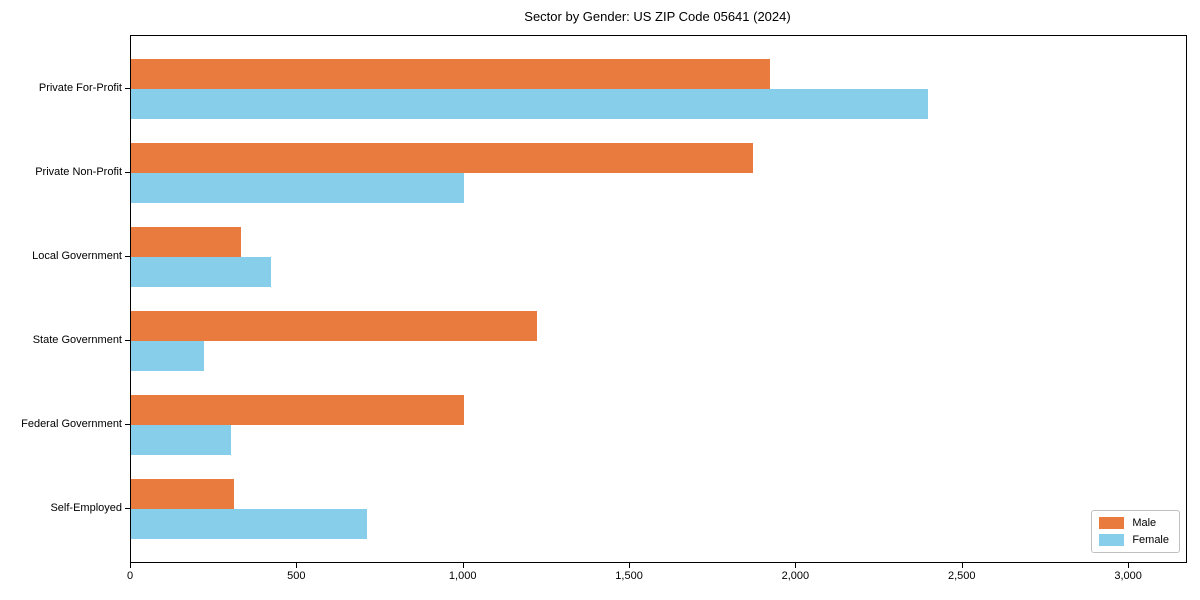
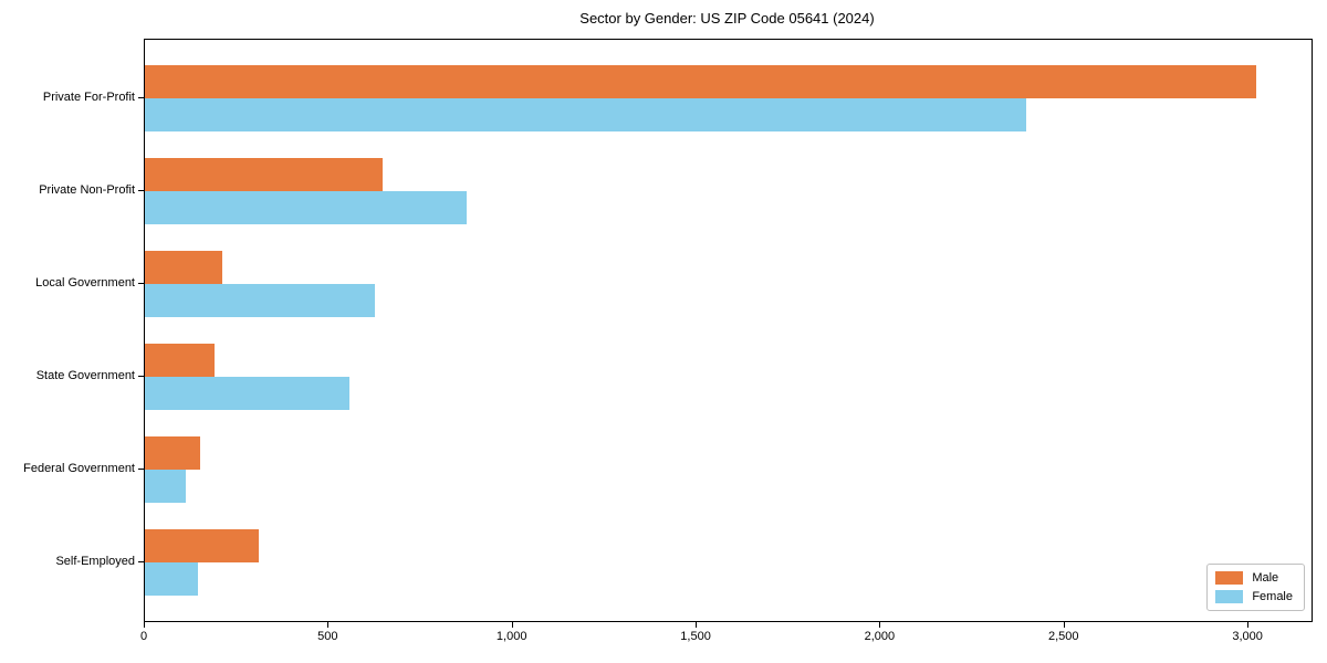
Male/Private For-Profit: 1920 -> 3020
Male/Private Non-Profit: 1870 -> 640
Female/Private Non-Profit: 1000 -> 880
Male/Local Government: 330 -> 210
Female/Local Government: 420 -> 620
Male/State Government: 1220 -> 190
Female/State Government: 220 -> 560
Male/Federal Government: 1000 -> 150
Female/Federal Government: 300 -> 110
Female/Self-Employed: 710 -> 140
